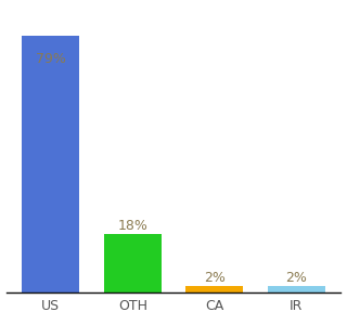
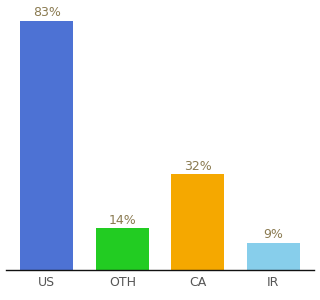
US: 79% -> 83%
OTH: 18% -> 14%
CA: 2% -> 32%
IR: 2% -> 9%
